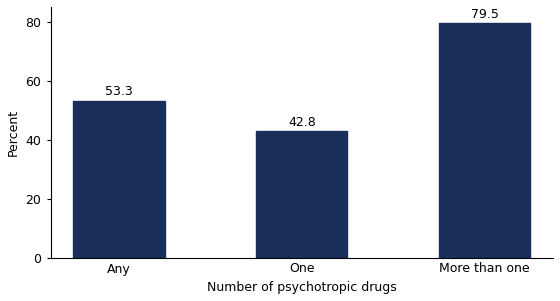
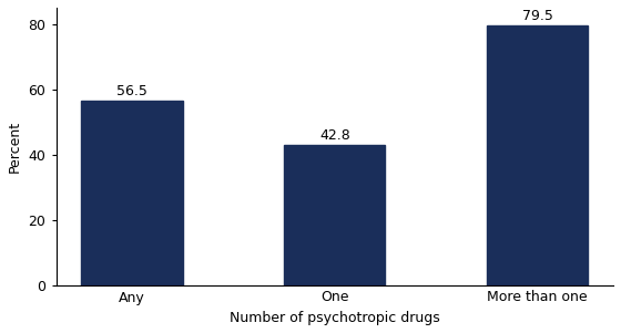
Any: 53.3 -> 56.5
